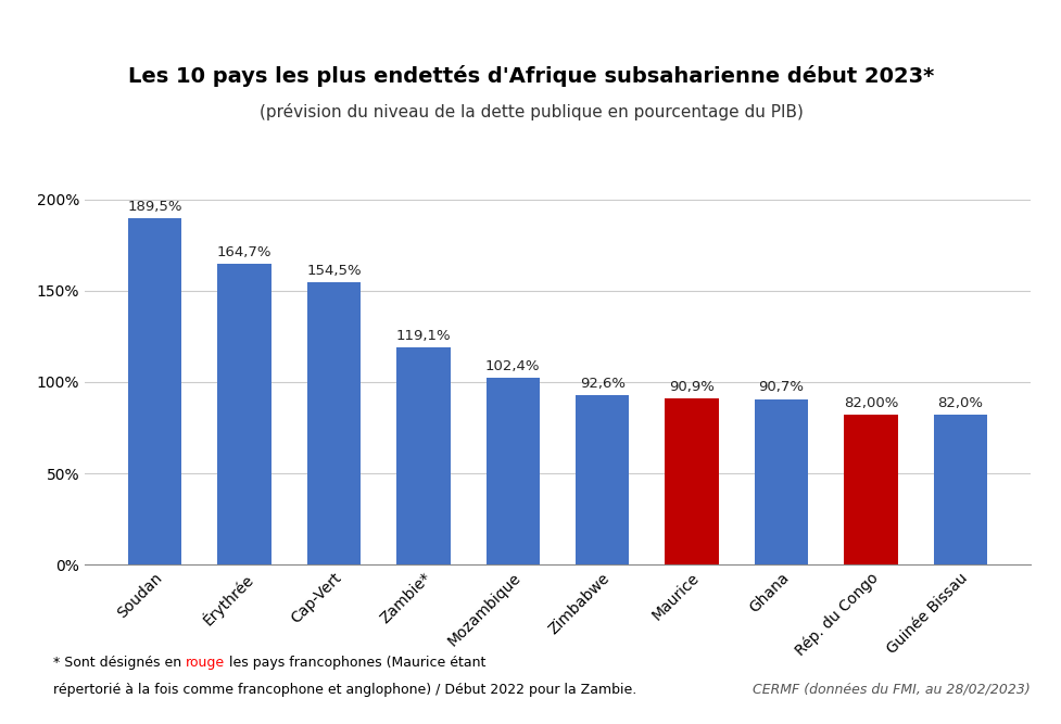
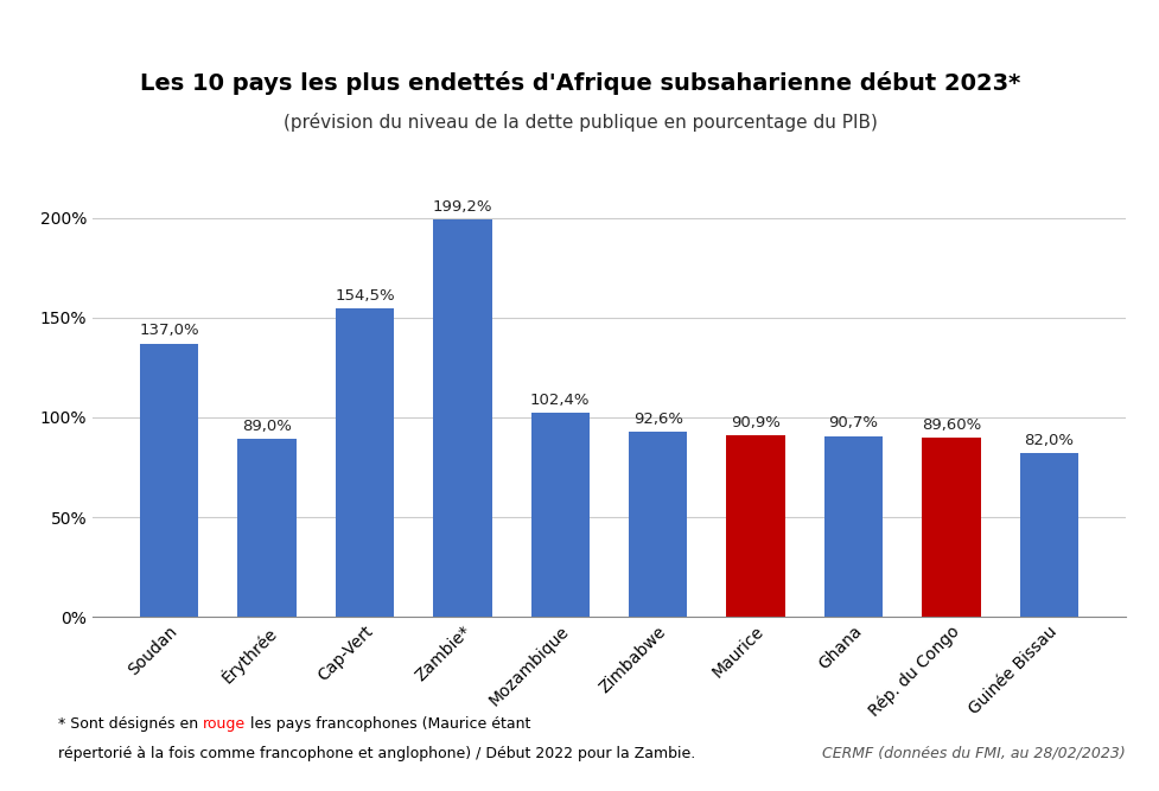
Soudan: 189,5% -> 137,0%
Érythrée: 164,7% -> 89,0%
Zambie*: 119,1% -> 199,2%
Rép. du Congo: 82,00% -> 89,60%
